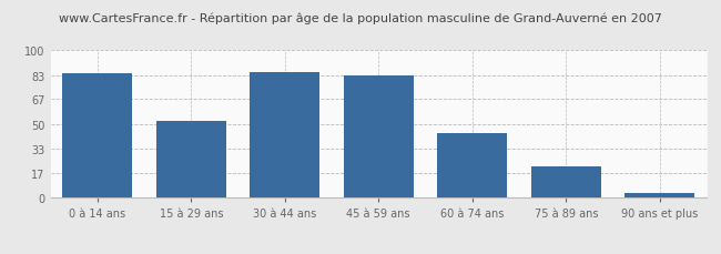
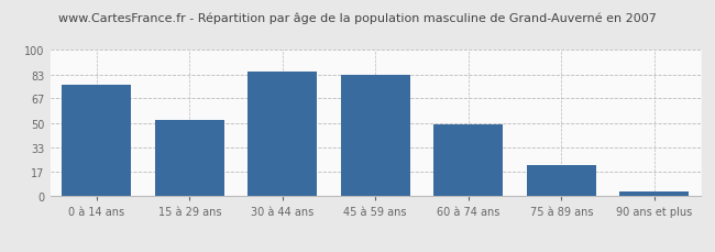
0 à 14 ans: 84 -> 76
60 à 74 ans: 44 -> 49
